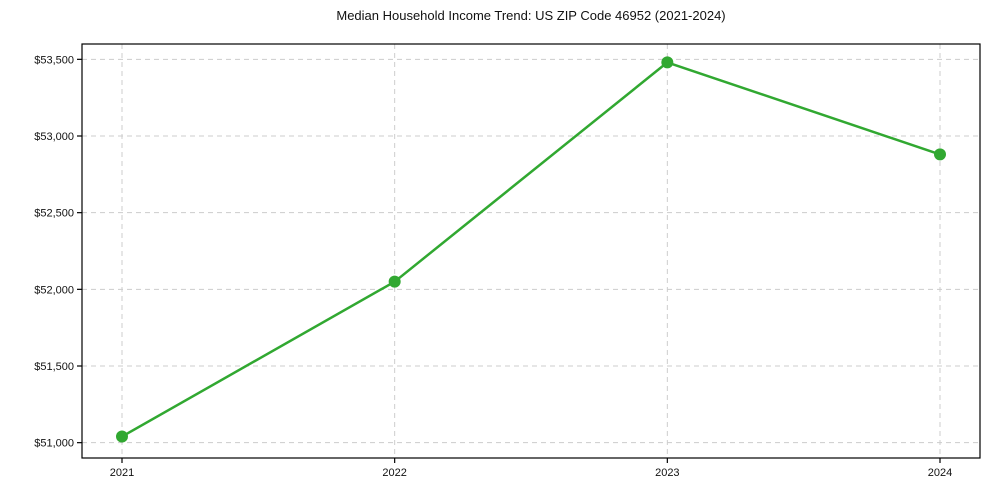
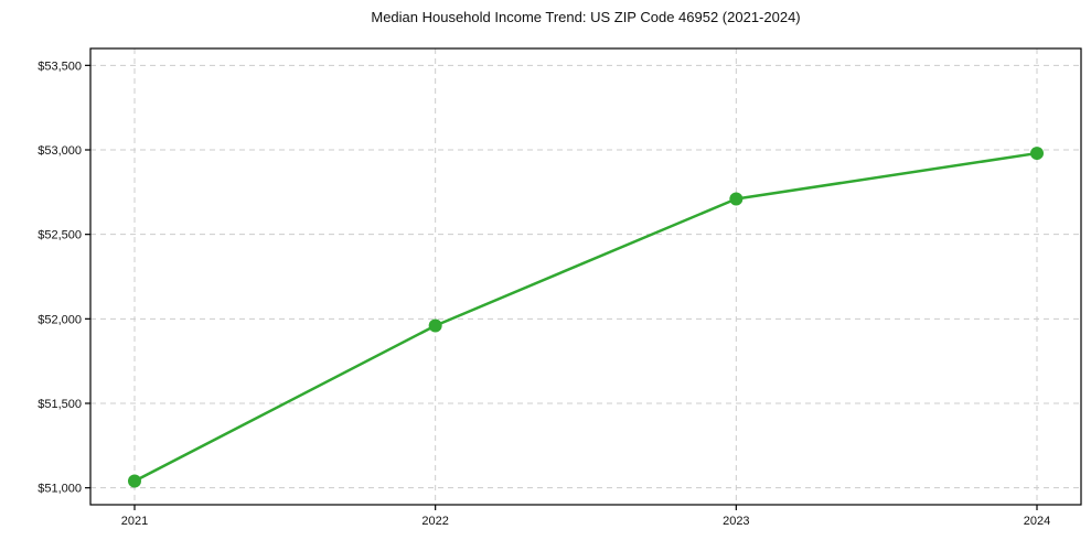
2022: $52050 -> $51960
2023: $53480 -> $52710
2024: $52880 -> $52980
